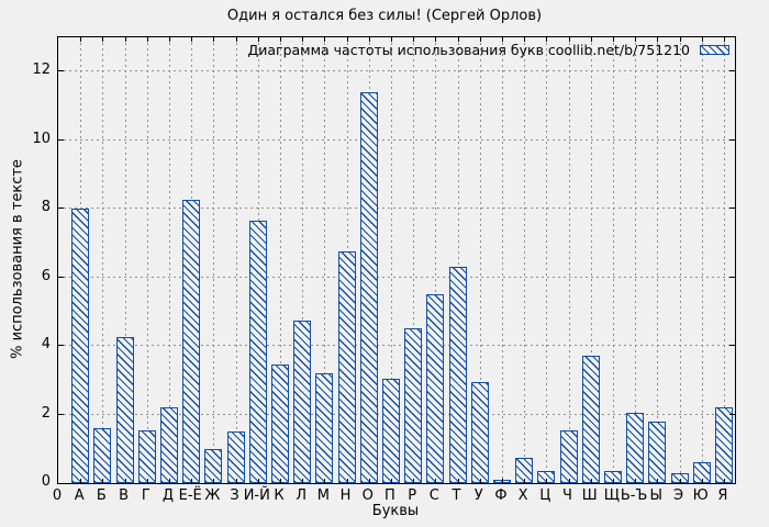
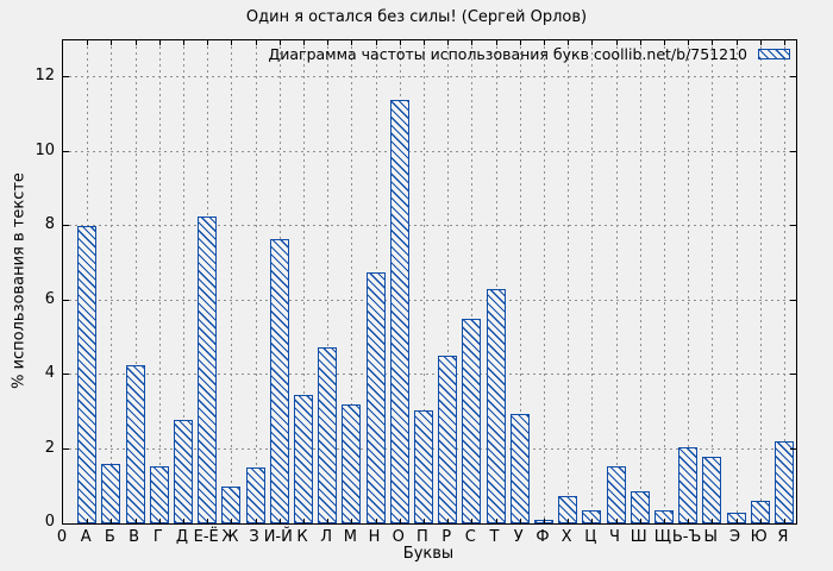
Д: 2.2 -> 2.8
Ш: 3.7 -> 0.8
